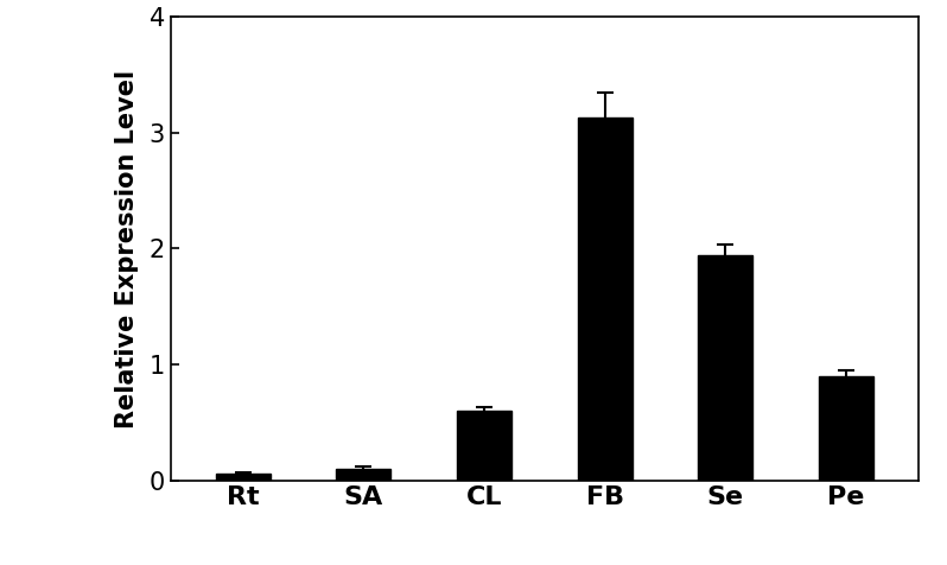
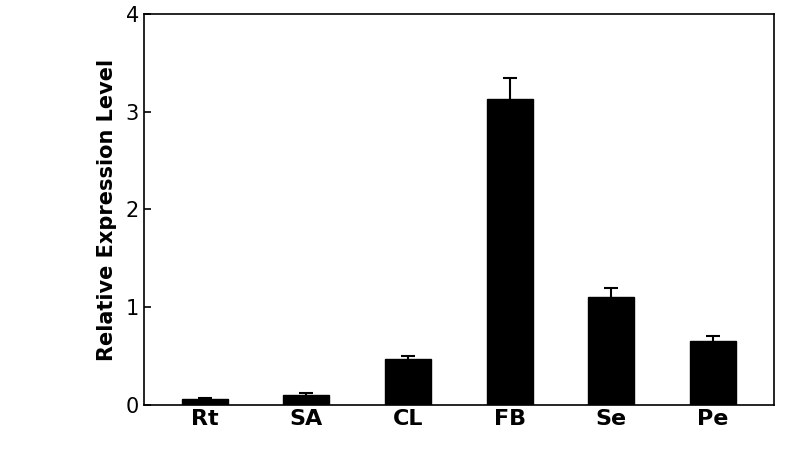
CL: 0.60 -> 0.47
Se: 1.94 -> 1.10
Pe: 0.90 -> 0.65
